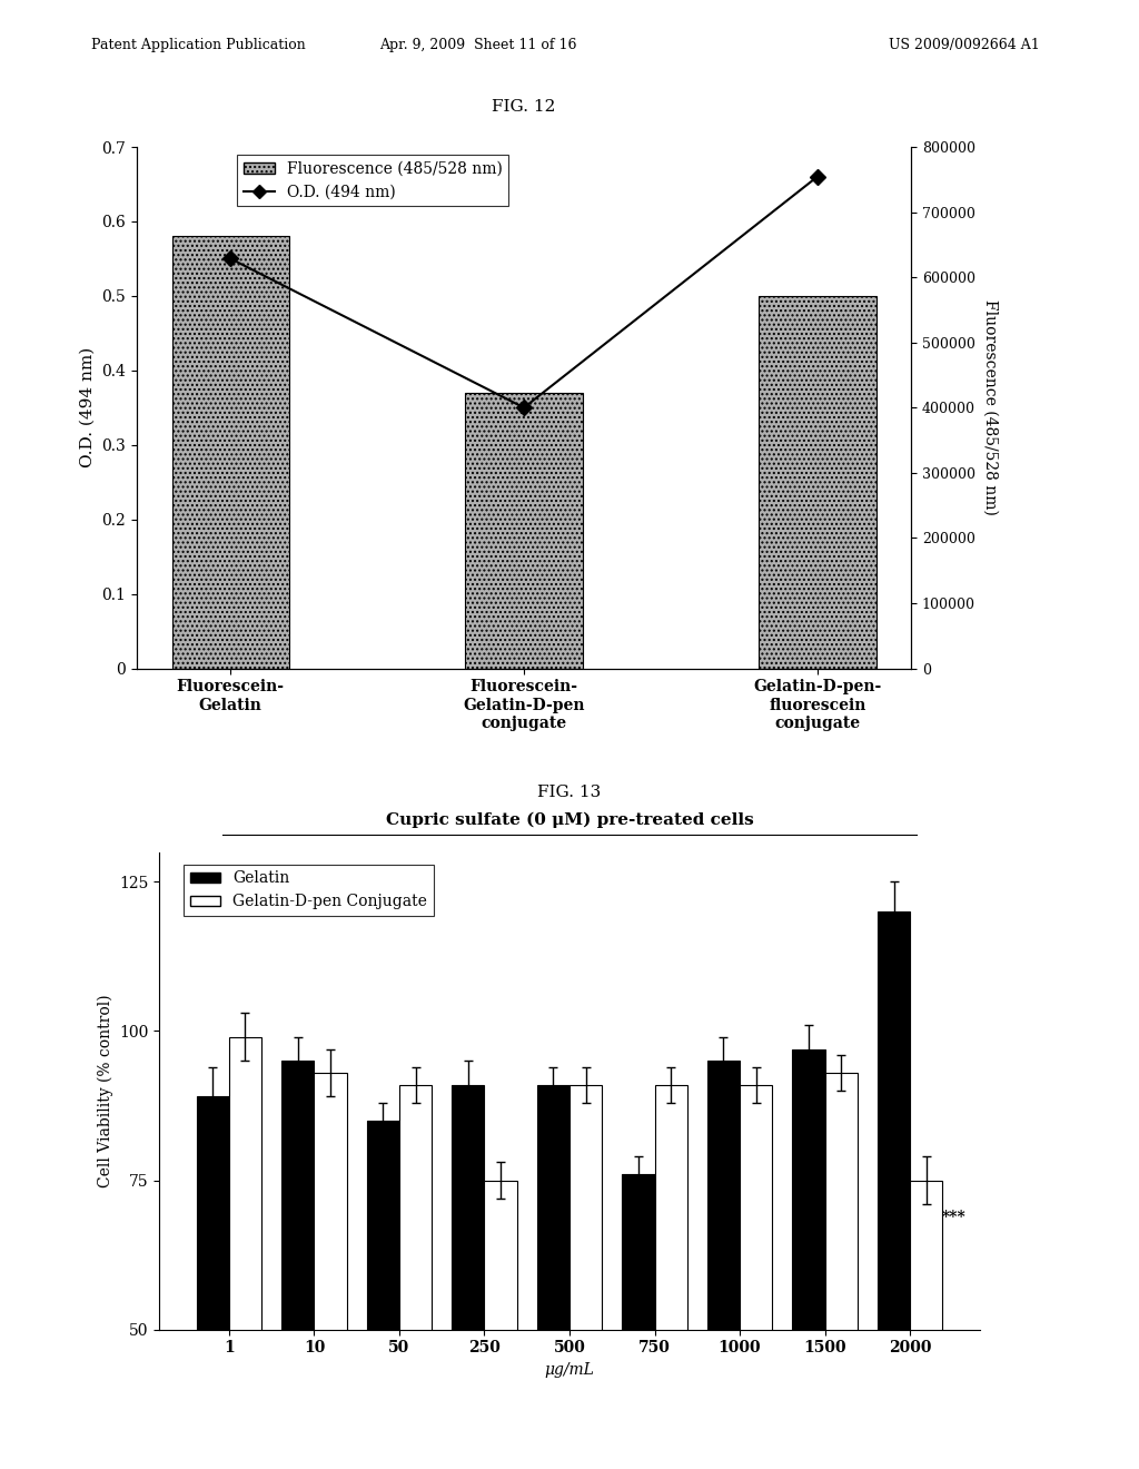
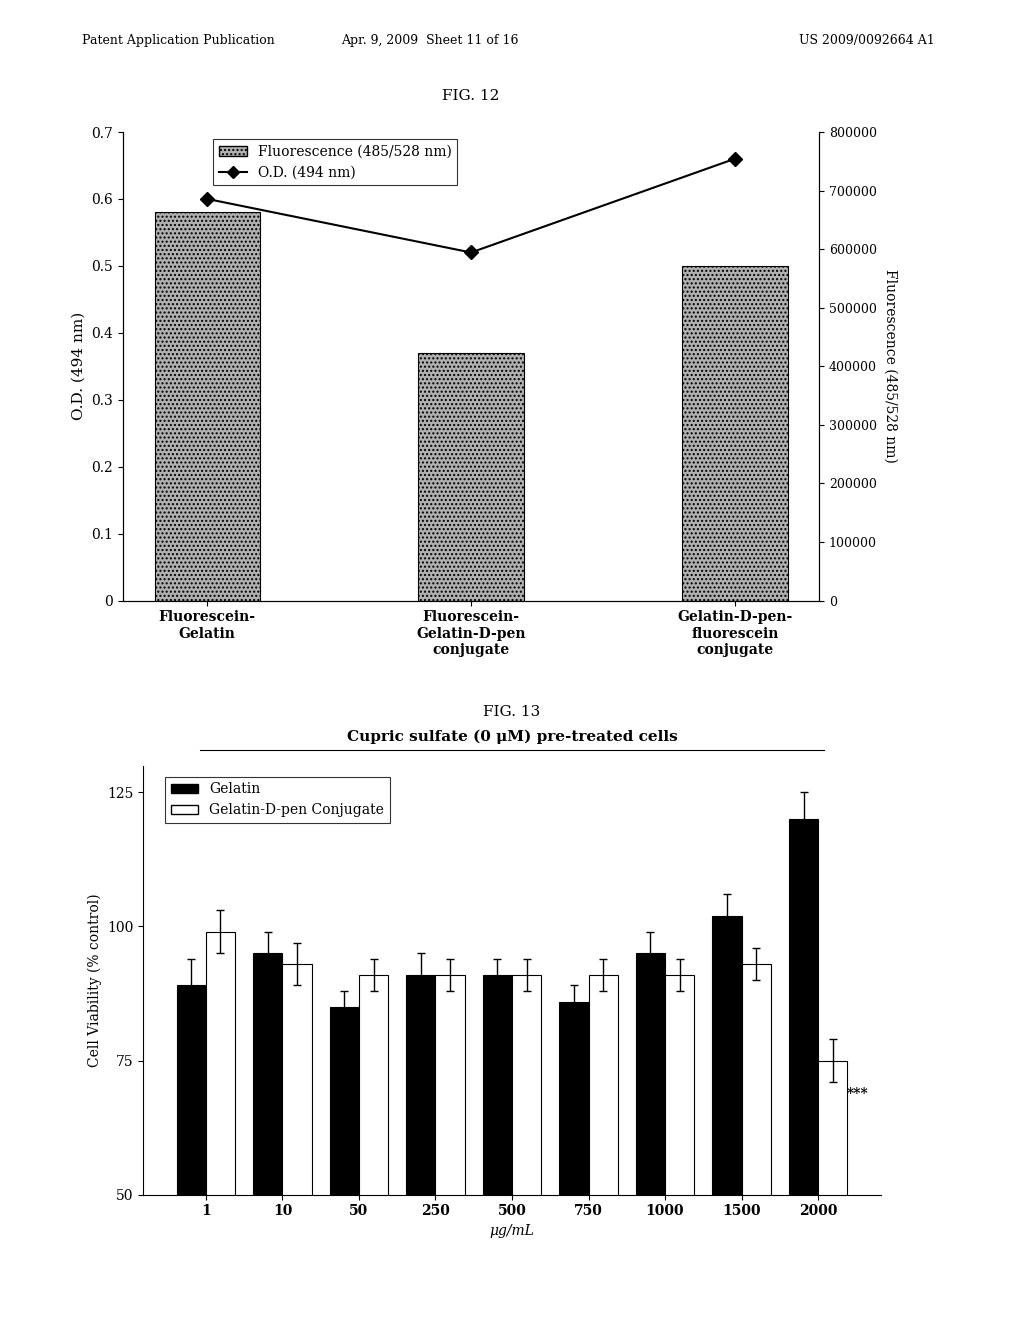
O.D. (494 nm)/Fluorescein- Gelatin: 0.55 -> 0.60
O.D. (494 nm)/Fluorescein- Gelatin-D-pen conjugate: 0.35 -> 0.52
Gelatin-D-pen Conjugate/250: 75 -> 91
Gelatin/750: 76 -> 86
Gelatin/1500: 97 -> 102
